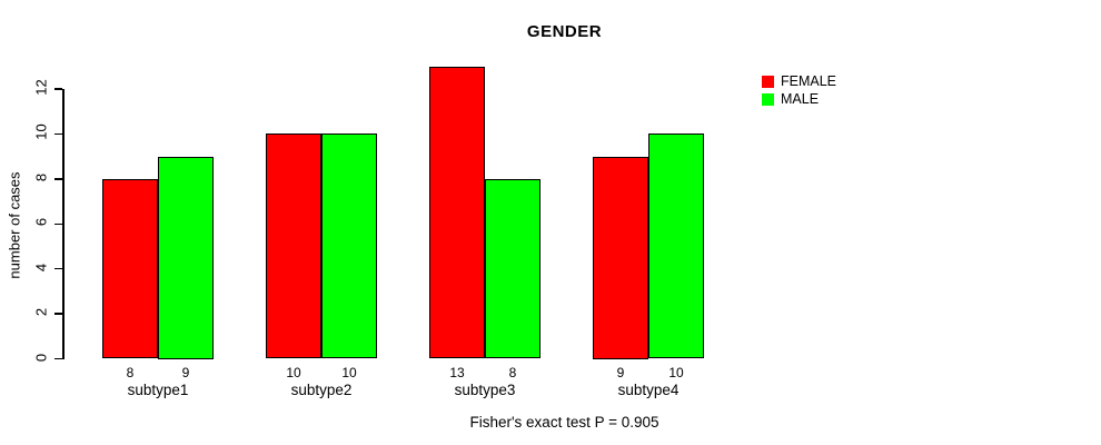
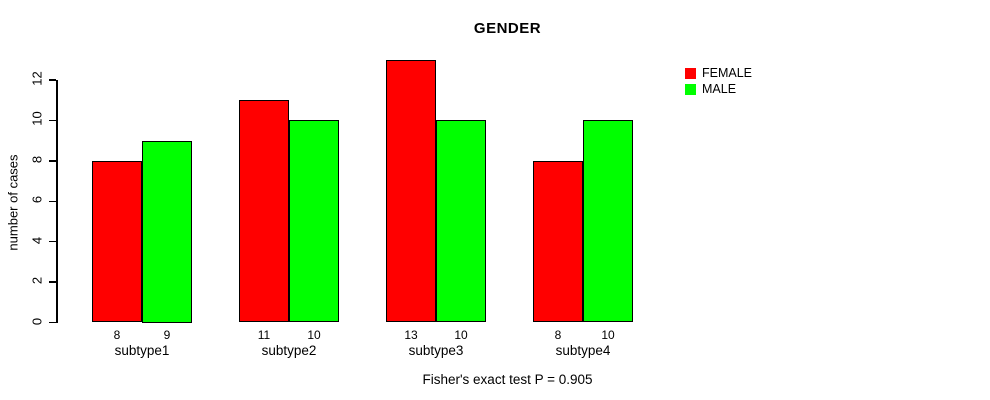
FEMALE/subtype2: 10 -> 11
MALE/subtype3: 8 -> 10
FEMALE/subtype4: 9 -> 8
